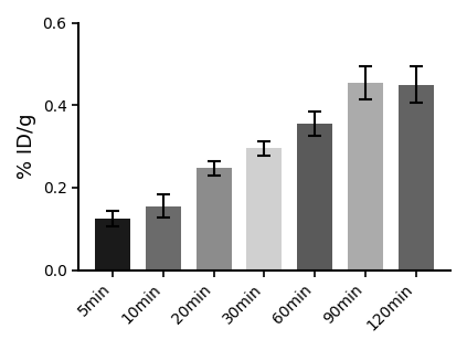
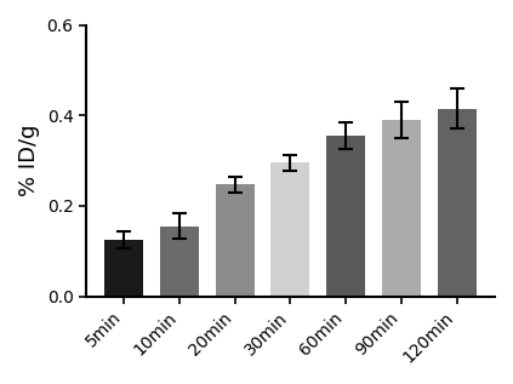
90min: 0.455 -> 0.390
120min: 0.450 -> 0.415
